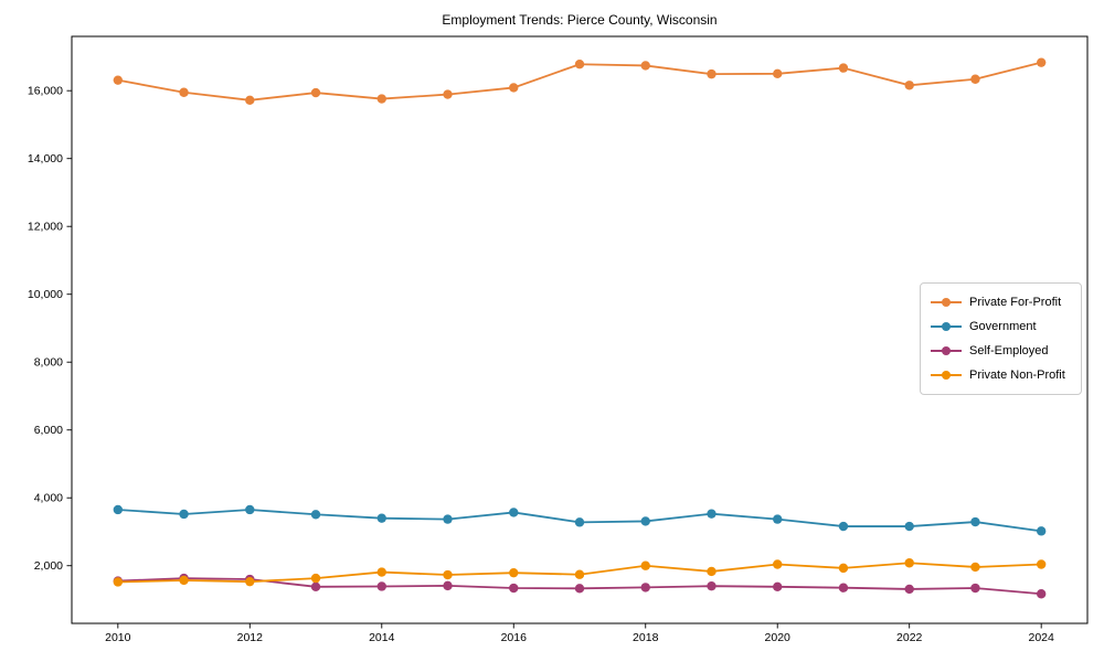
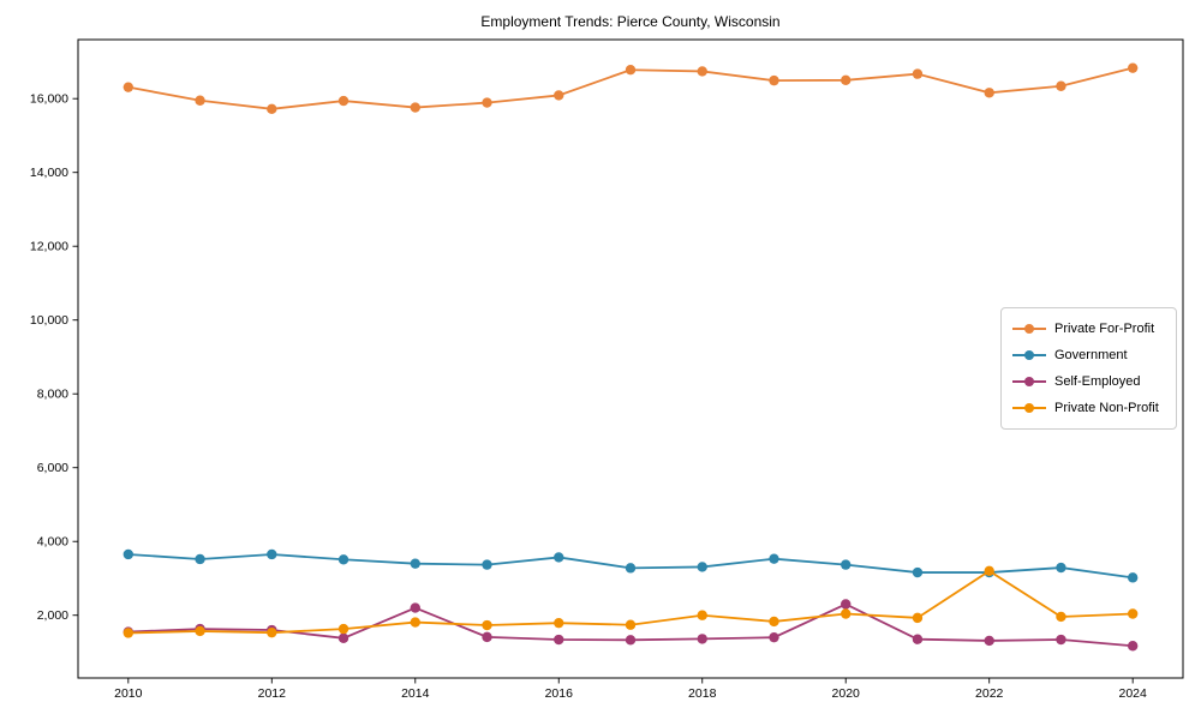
Self-Employed/2014: 1400 -> 2200
Self-Employed/2020: 1400 -> 2300
Private Non-Profit/2022: 2100 -> 3200
